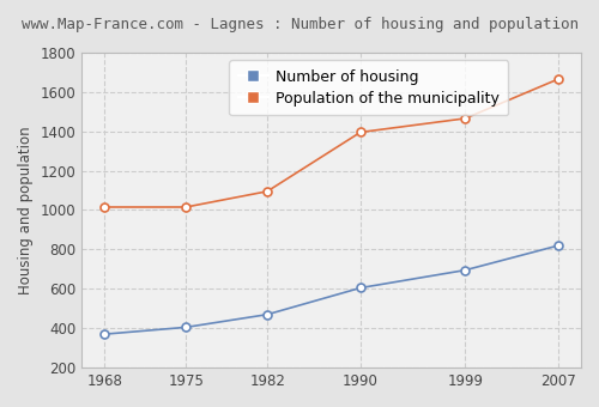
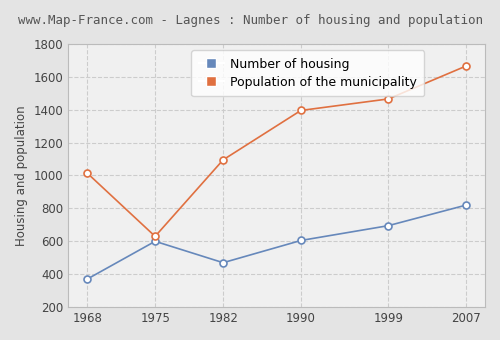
Number of housing/1975: 400 -> 600
Population of the municipality/1975: 1020 -> 630
